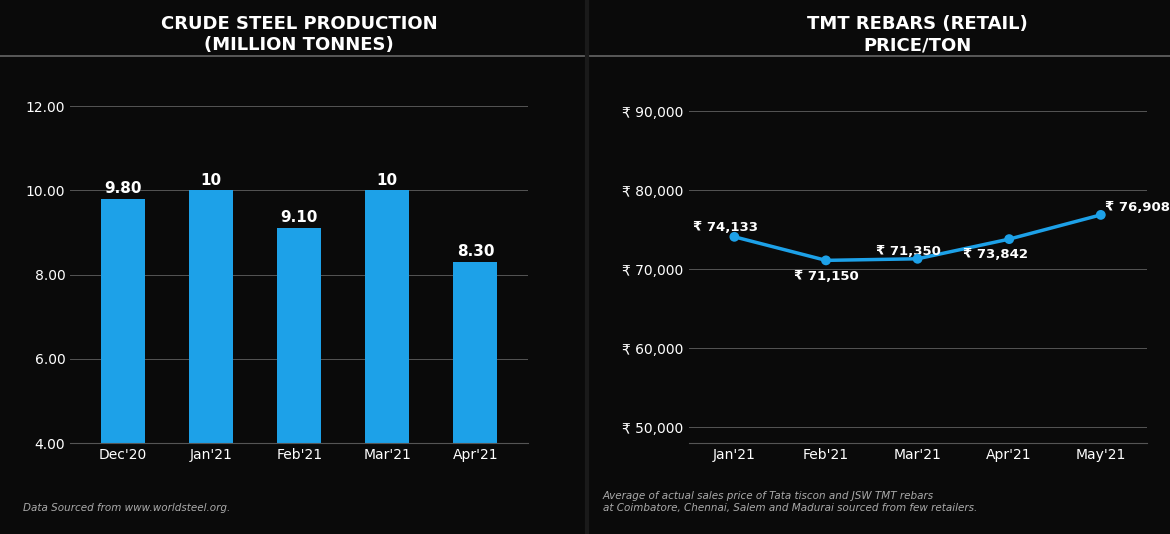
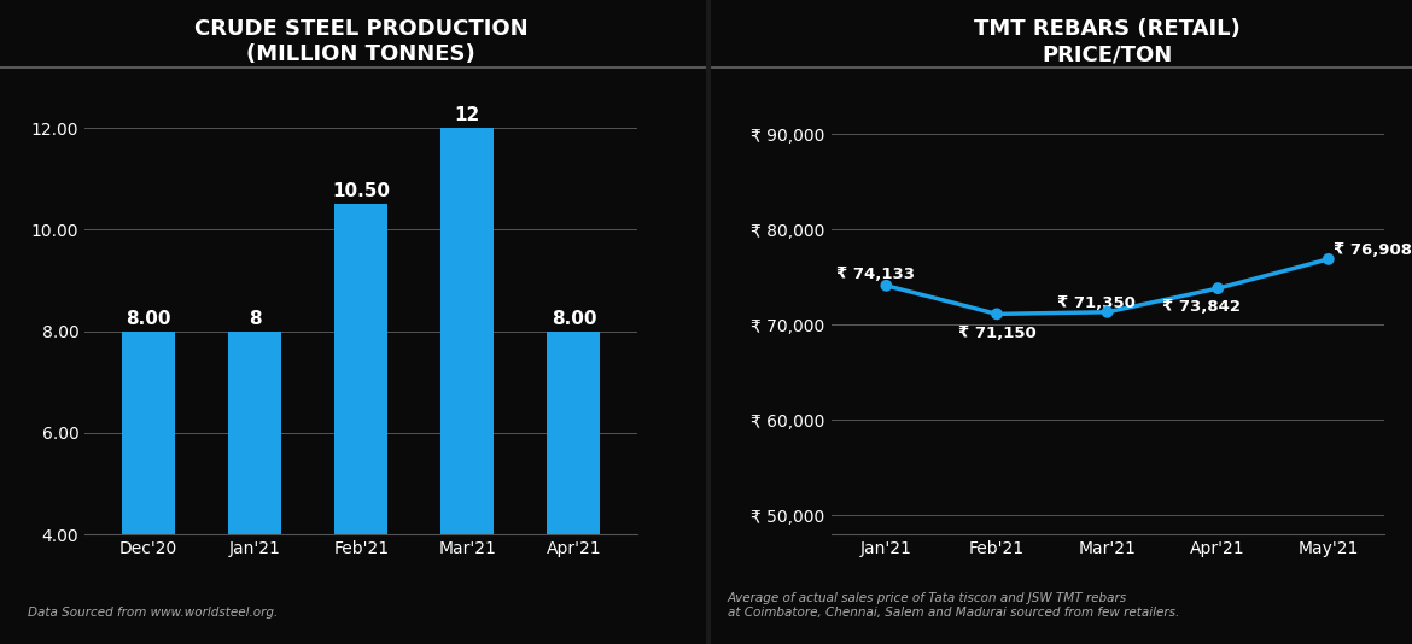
CRUDE STEEL PRODUCTION (MILLION TONNES)/Dec'20: 10 -> 8
CRUDE STEEL PRODUCTION (MILLION TONNES)/Jan'21: 10 -> 8
CRUDE STEEL PRODUCTION (MILLION TONNES)/Feb'21: 9.10 -> 10.50
CRUDE STEEL PRODUCTION (MILLION TONNES)/Mar'21: 10 -> 12
CRUDE STEEL PRODUCTION (MILLION TONNES)/Apr'21: 8.30 -> 8.00
